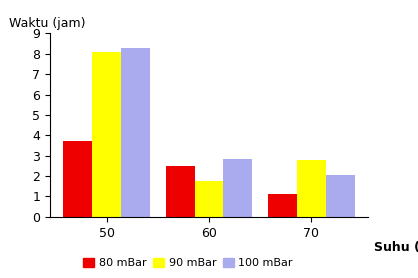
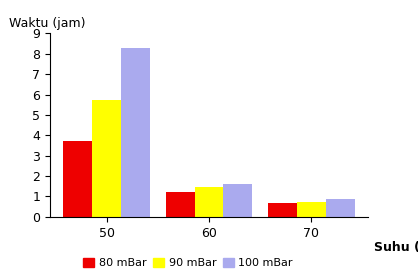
90 mBar/50: 8.10 -> 5.75
80 mBar/60: 2.5 -> 1.2
90 mBar/60: 1.75 -> 1.45
100 mBar/60: 2.85 -> 1.60
80 mBar/70: 1.1 -> 0.7
90 mBar/70: 2.80 -> 0.72
100 mBar/70: 2.05 -> 0.88
